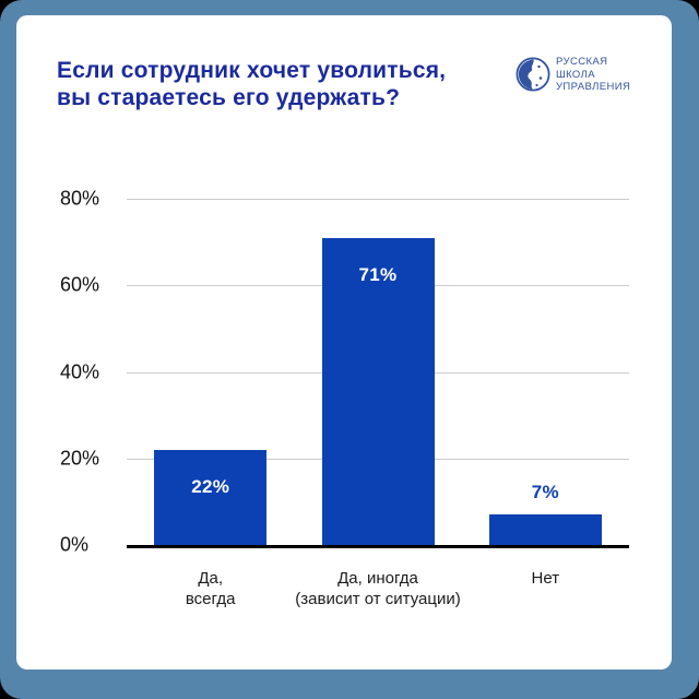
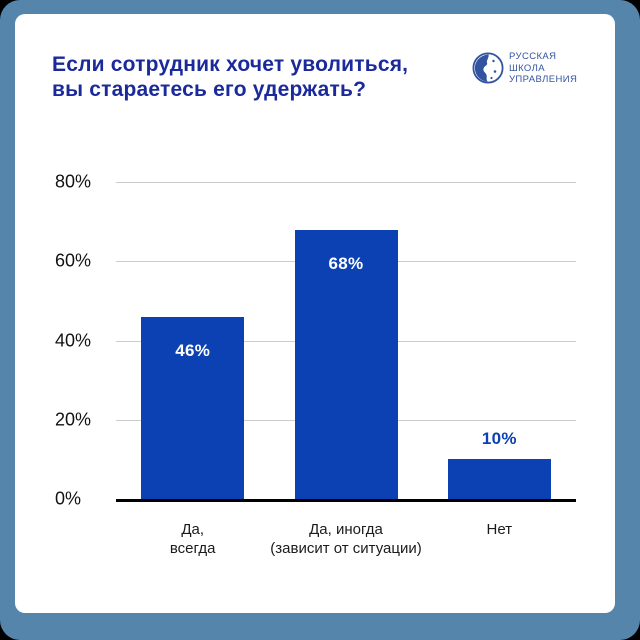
Да, всегда: 22% -> 46%
Да, иногда (зависит от ситуации): 71% -> 68%
Нет: 7% -> 10%
